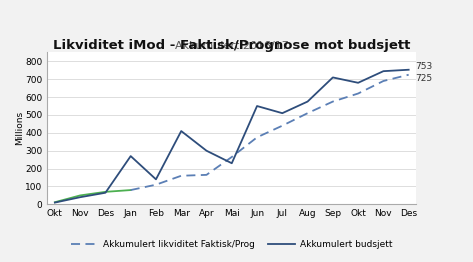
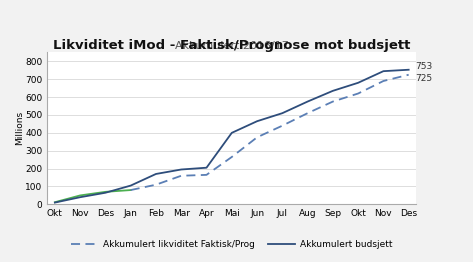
Akkumulert budsjett/Jan: 270 -> 100
Akkumulert budsjett/Feb: 140 -> 170
Akkumulert budsjett/Mar: 410 -> 200
Akkumulert budsjett/Apr: 300 -> 200
Akkumulert budsjett/Mai: 230 -> 400
Akkumulert budsjett/Jun: 550 -> 460
Akkumulert budsjett/Sep: 710 -> 640
